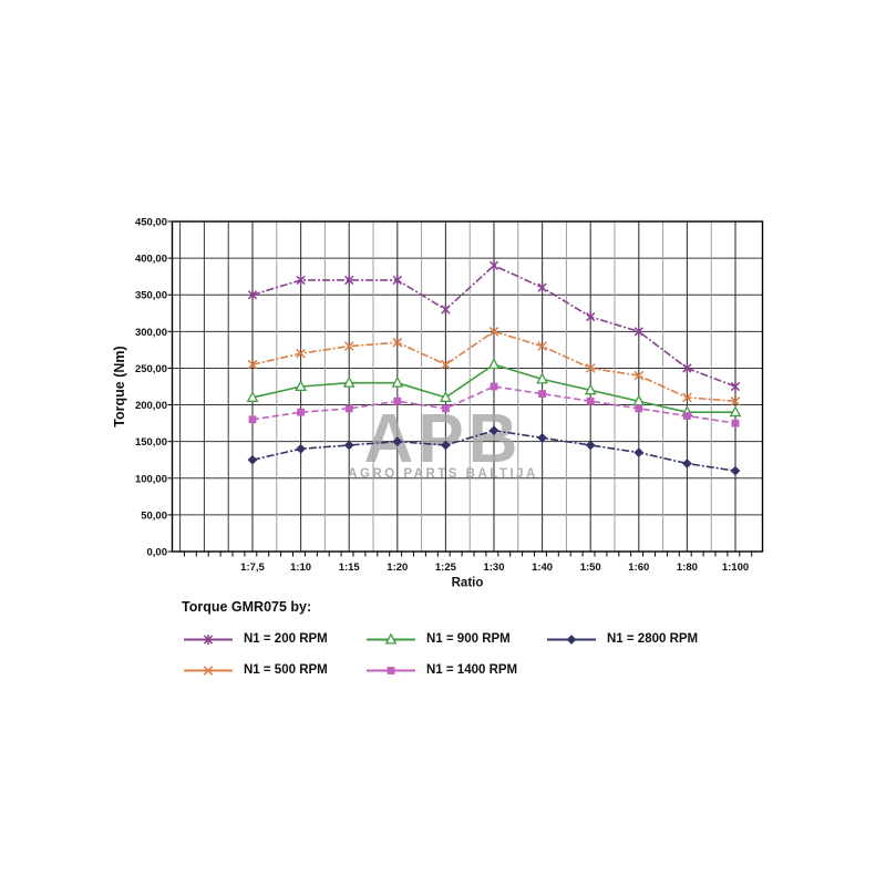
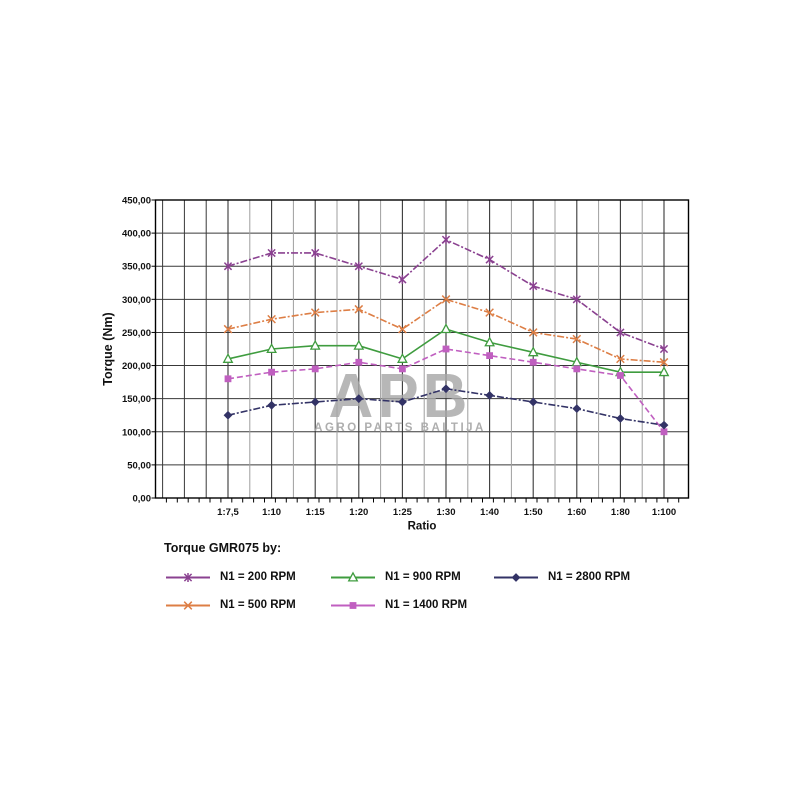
N1 = 200 RPM/1:20: 370 -> 350
N1 = 1400 RPM/1:100: 180 -> 100
